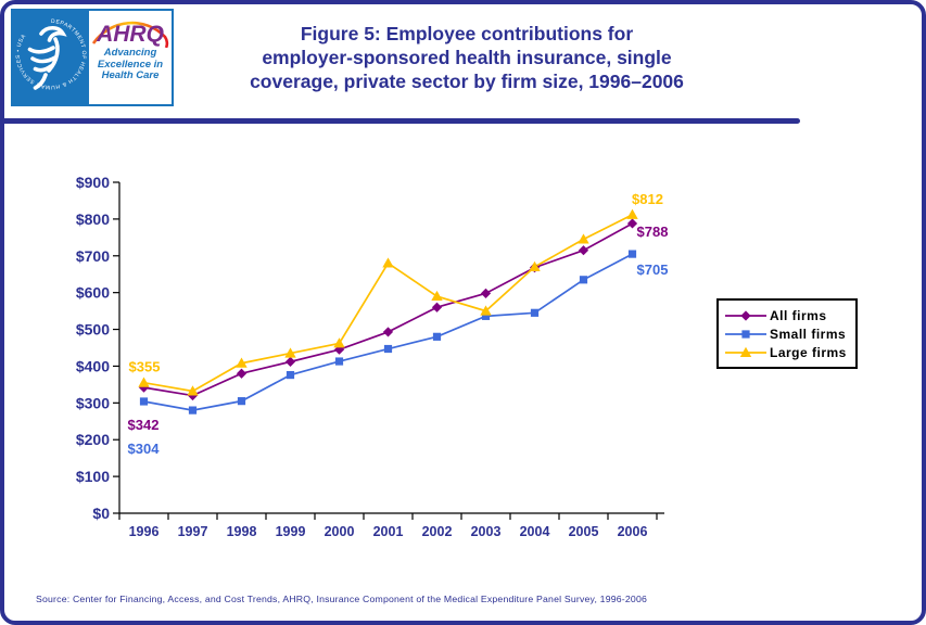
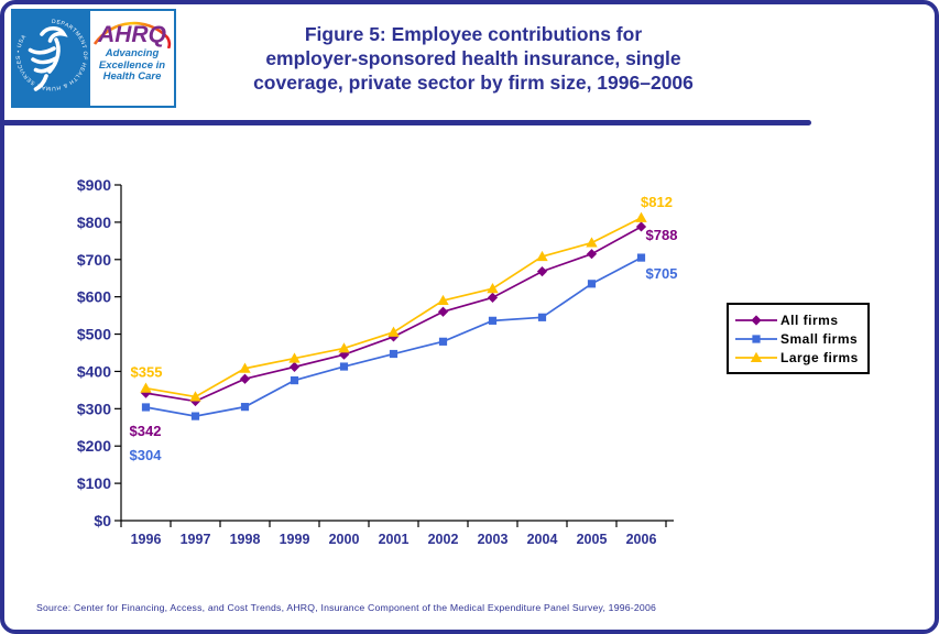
Large firms/2001: $680 -> $500
Large firms/2003: $550 -> $620
Large firms/2004: $670 -> $710
